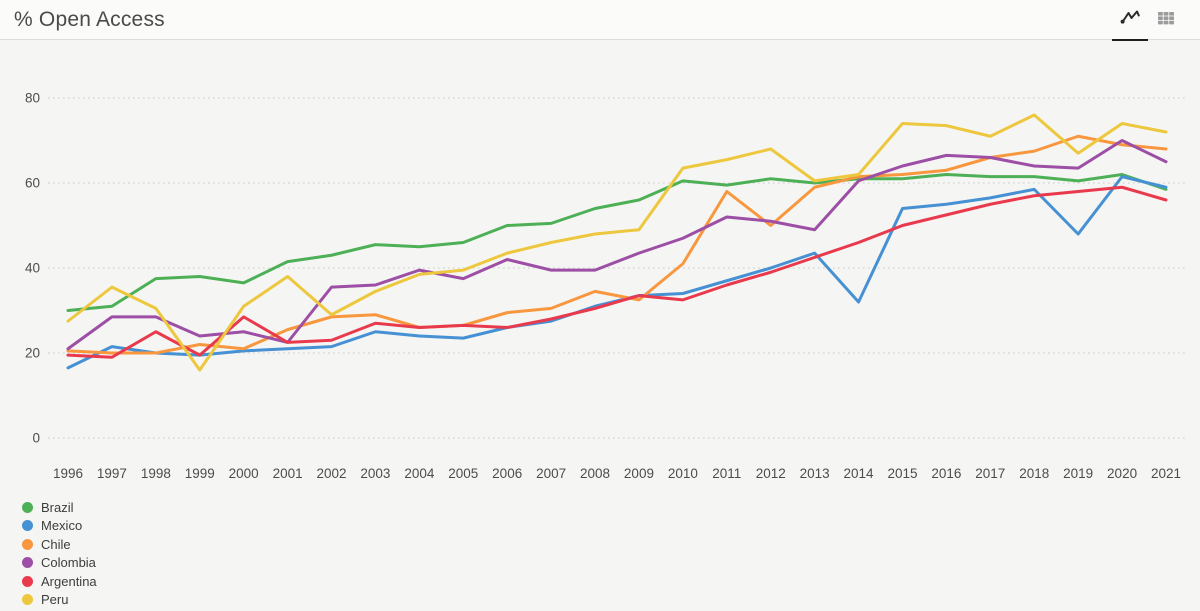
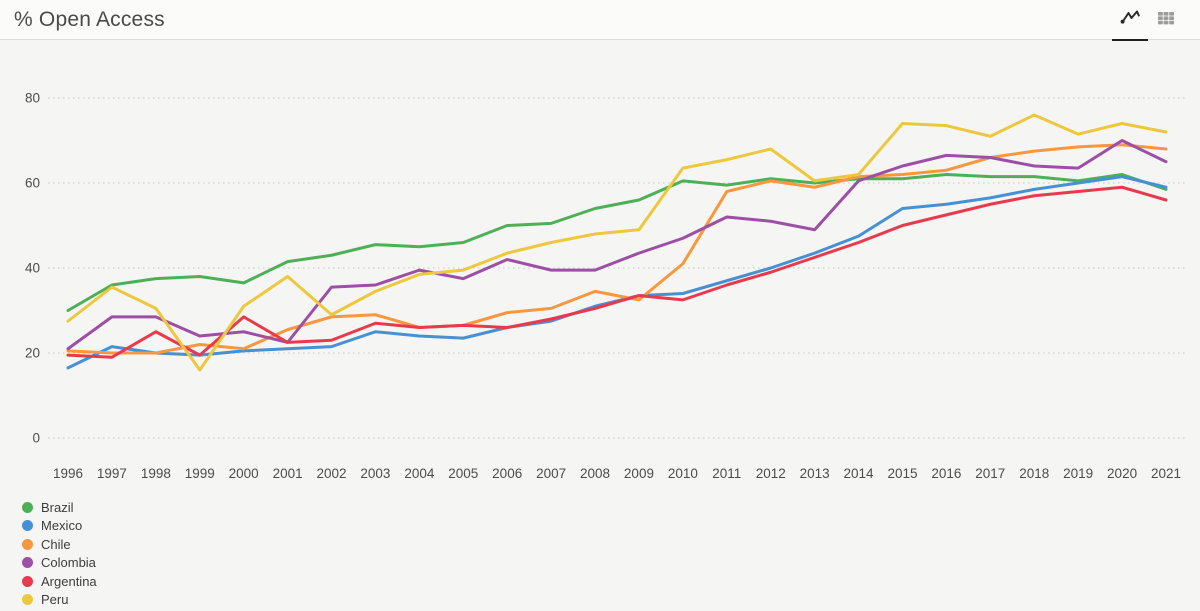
Brazil/1997: 31 -> 36
Chile/2012: 50 -> 60
Mexico/2014: 32 -> 48
Mexico/2019: 48 -> 60
Chile/2019: 71 -> 68
Peru/2019: 67 -> 72
